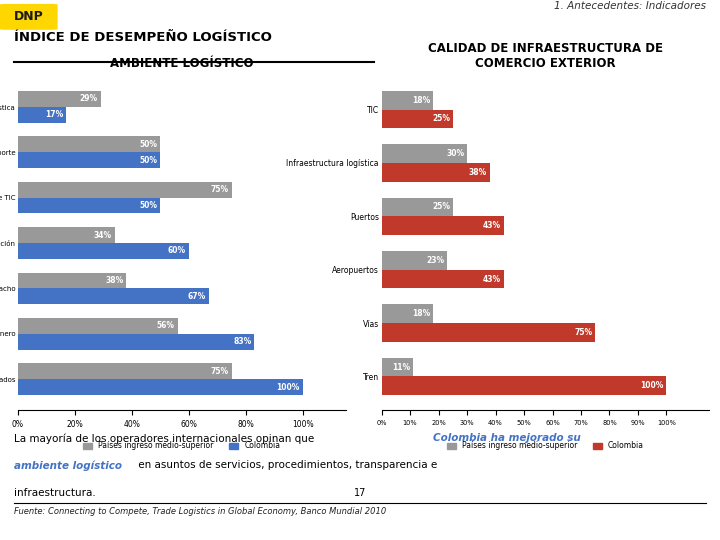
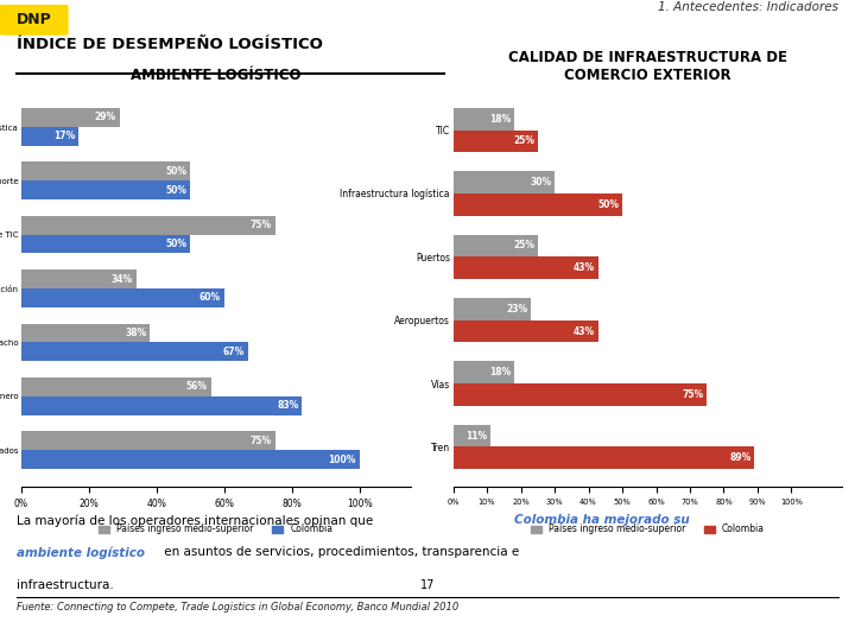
CALIDAD DE INFRAESTRUCTURA DE COMERCIO EXTERIOR/Colombia/Infraestructura logística: 38% -> 50%
CALIDAD DE INFRAESTRUCTURA DE COMERCIO EXTERIOR/Colombia/Tren: 100% -> 89%
